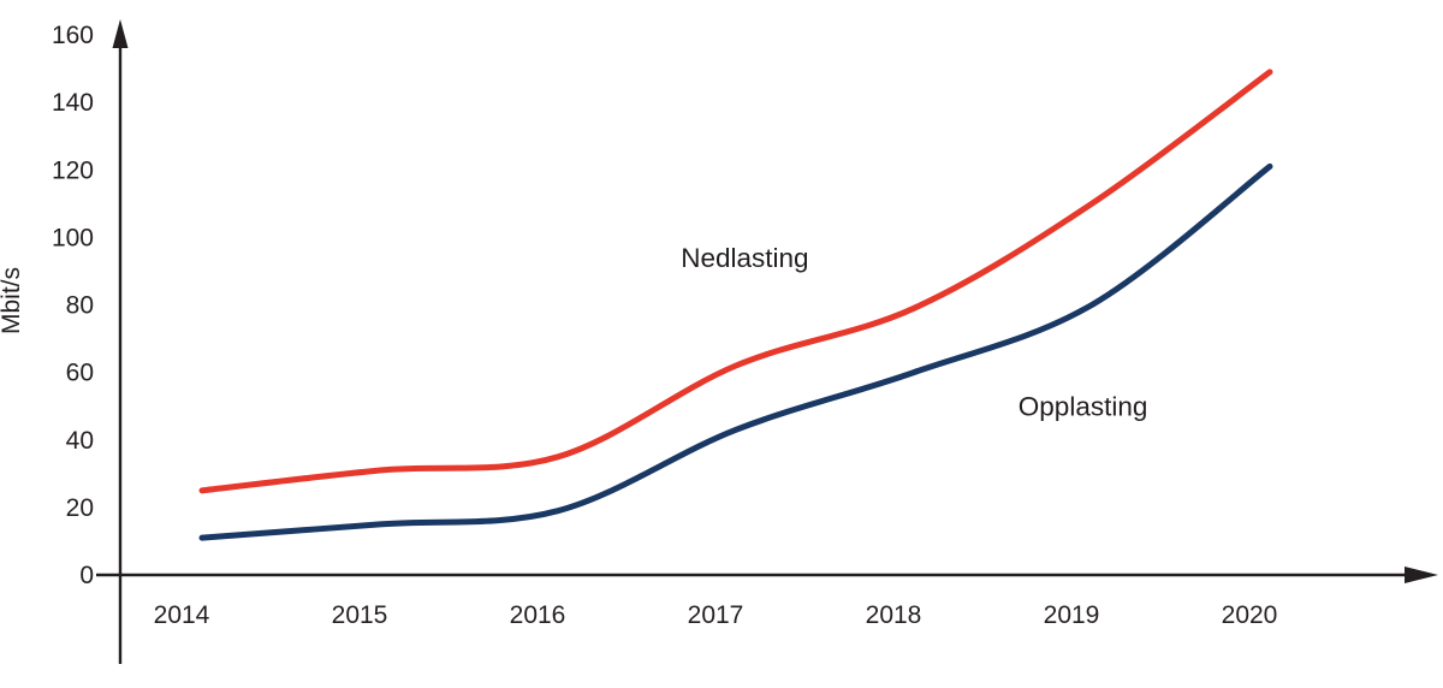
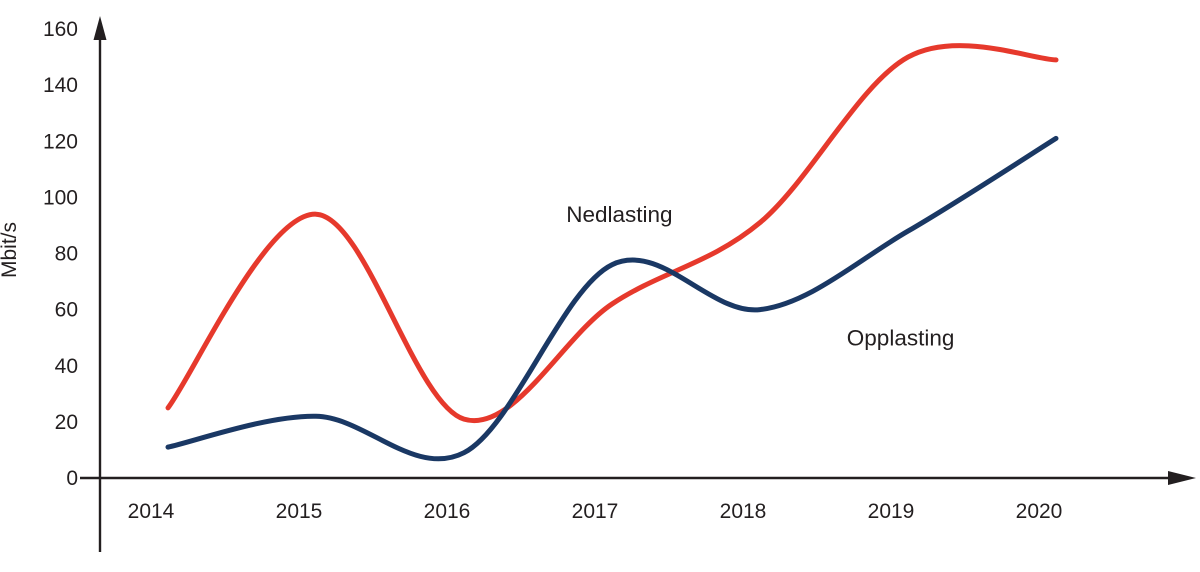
Nedlasting/2015: 31 -> 94
Opplasting/2015: 15 -> 22
Nedlasting/2016: 35 -> 21
Opplasting/2016: 19 -> 9
Opplasting/2017: 43 -> 76
Nedlasting/2018: 79 -> 91
Nedlasting/2019: 110 -> 150
Opplasting/2019: 80 -> 88
